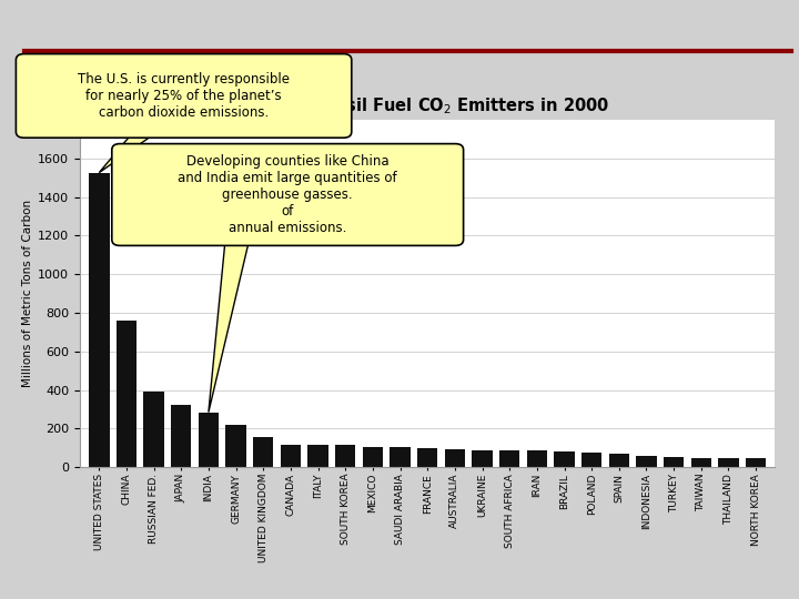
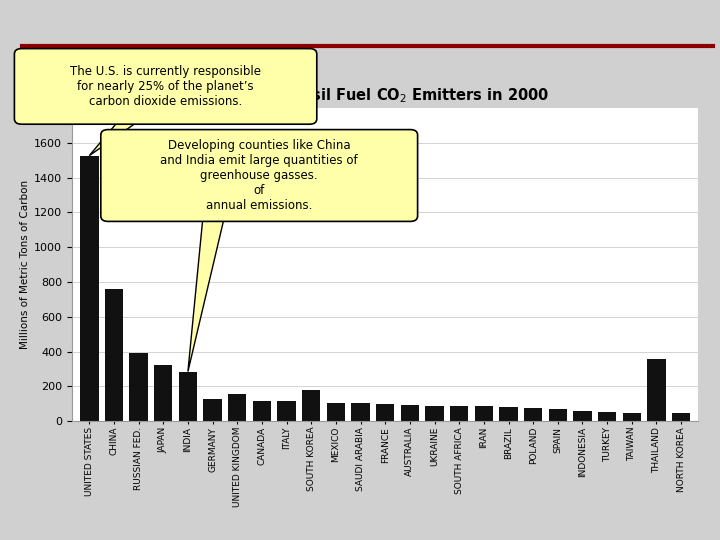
GERMANY: 220 -> 130
SOUTH KOREA: 120 -> 180
THAILAND: 40 -> 360
